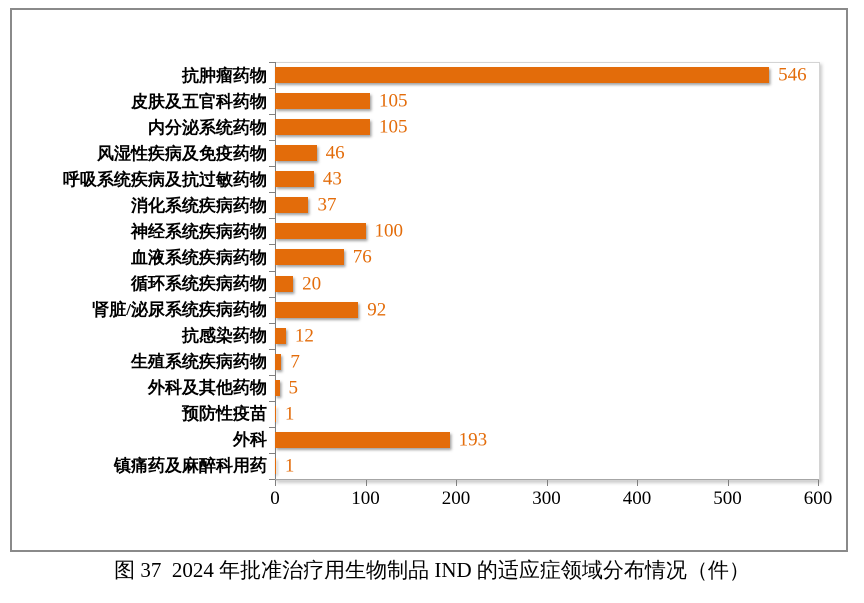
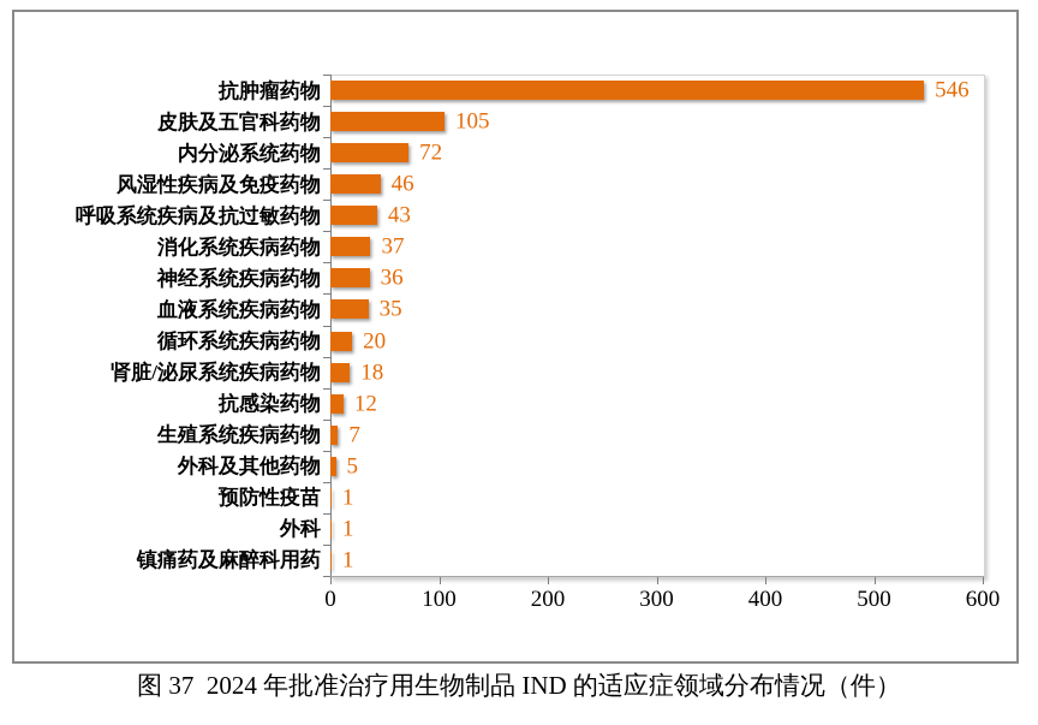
内分泌系统药物: 105 -> 72
神经系统疾病药物: 100 -> 36
血液系统疾病药物: 76 -> 35
肾脏/泌尿系统疾病药物: 92 -> 18
外科: 193 -> 1
